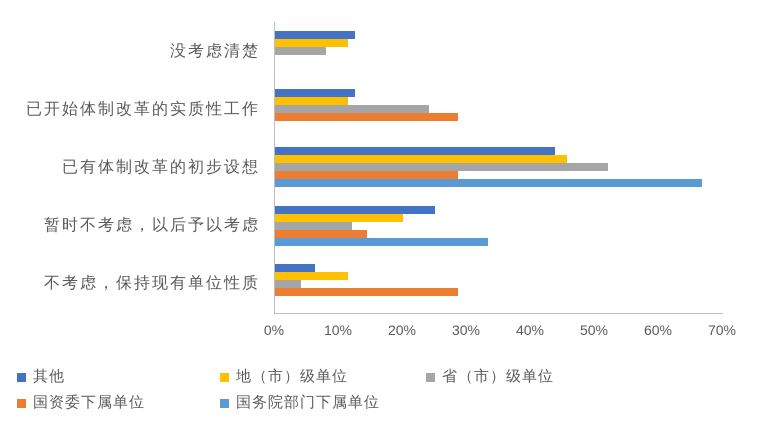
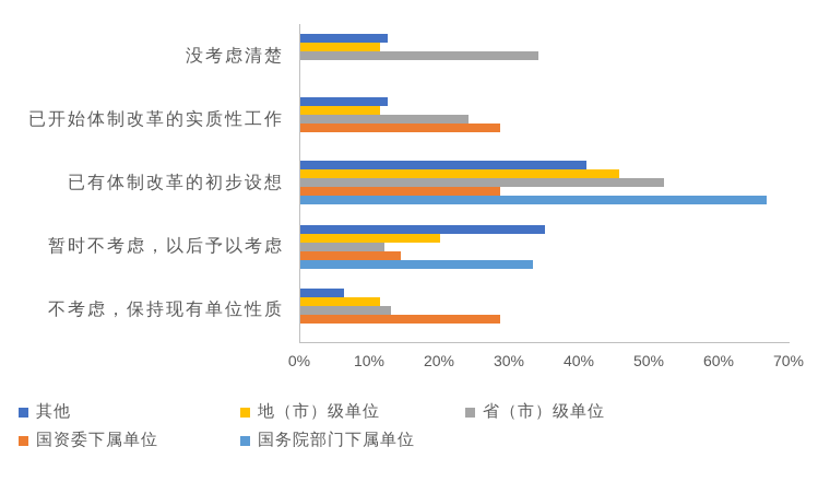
省（市）级单位/没考虑清楚: 8% -> 34%
其他/已有体制改革的初步设想: 44% -> 41%
其他/暂时不考虑，以后予以考虑: 25% -> 35%
省（市）级单位/不考虑，保持现有单位性质: 4% -> 13%
